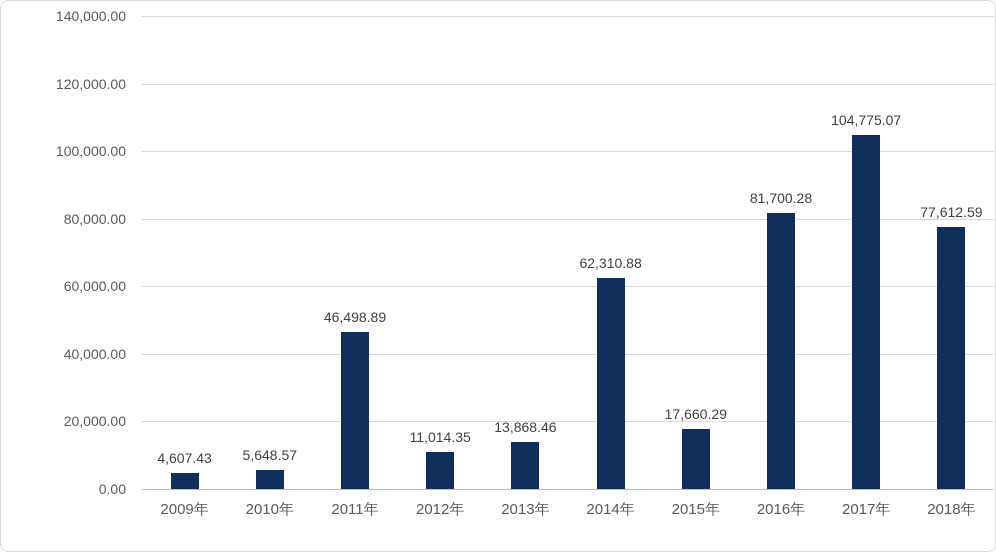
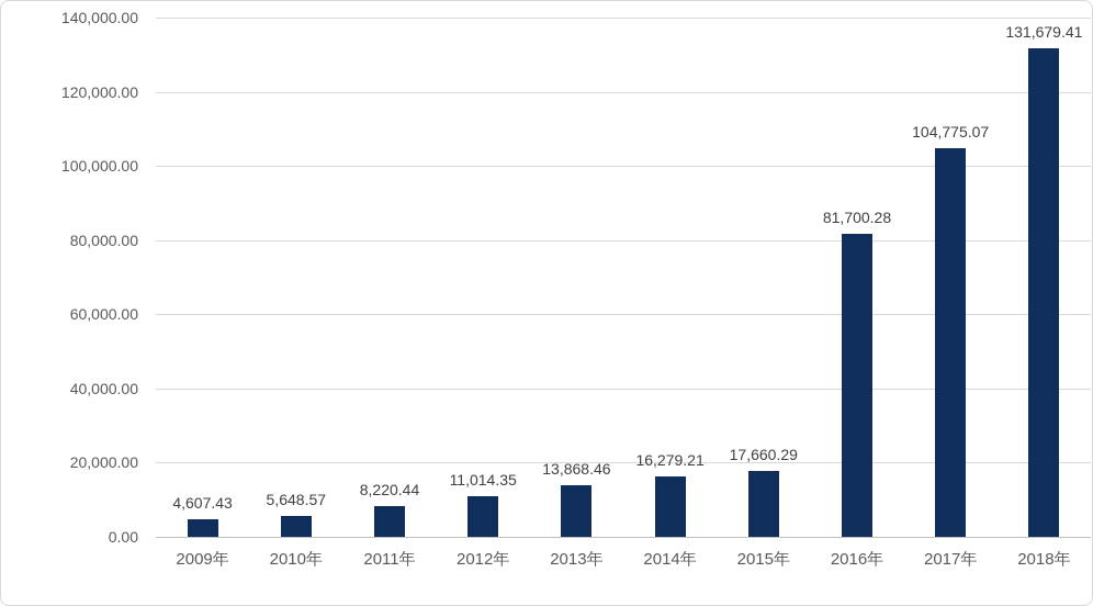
2011年: 46,498.89 -> 8,220.44
2014年: 62,310.88 -> 16,279.21
2018年: 77,612.59 -> 131,679.41
